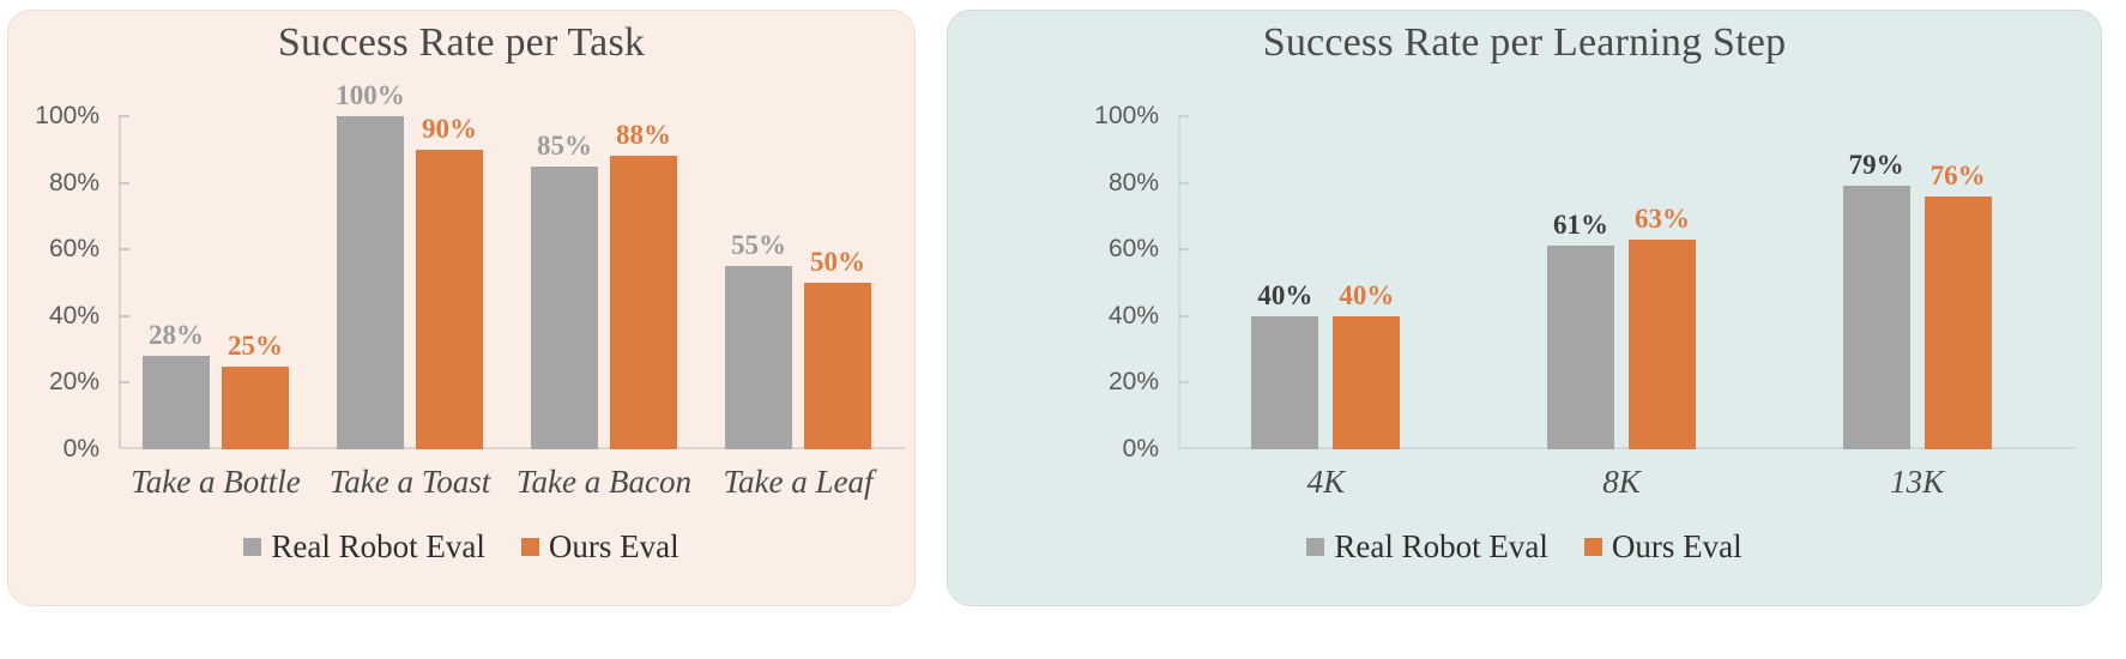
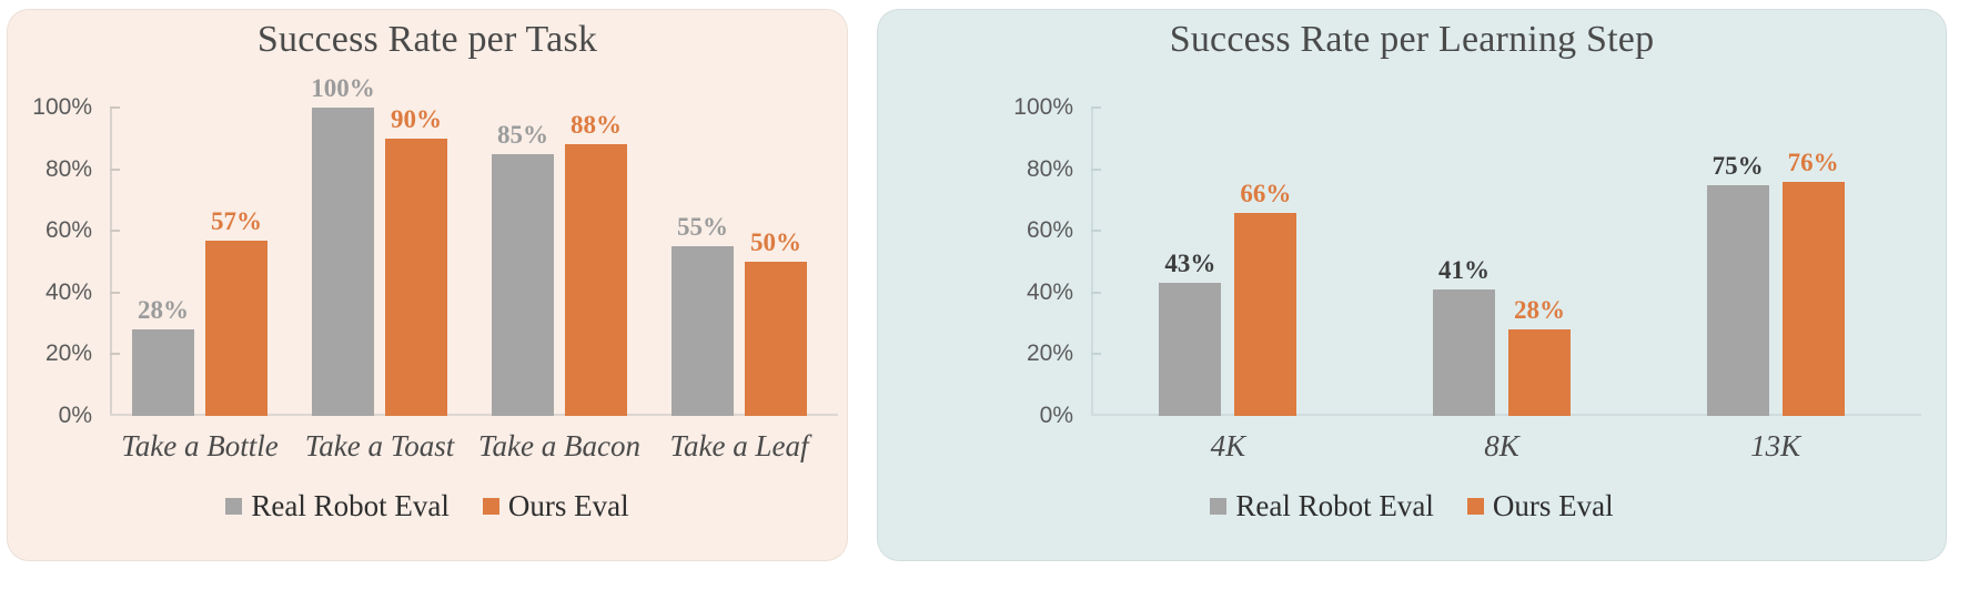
Success Rate per Task/Ours Eval/Take a Bottle: 25% -> 57%
Success Rate per Learning Step/Real Robot Eval/4K: 40% -> 43%
Success Rate per Learning Step/Ours Eval/4K: 40% -> 66%
Success Rate per Learning Step/Real Robot Eval/8K: 61% -> 41%
Success Rate per Learning Step/Ours Eval/8K: 63% -> 28%
Success Rate per Learning Step/Real Robot Eval/13K: 79% -> 75%
